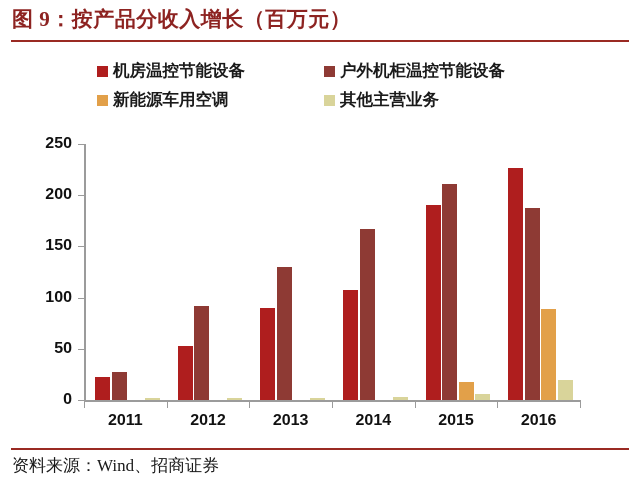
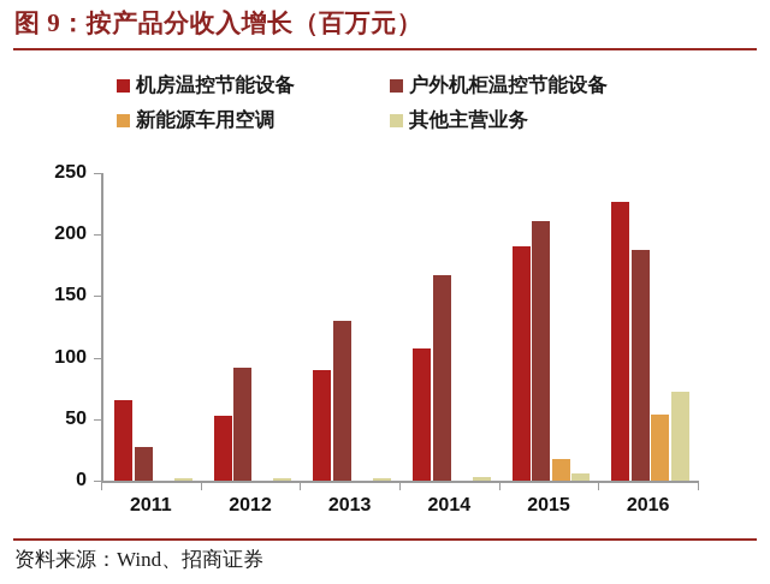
机房温控节能设备/2011: 22 -> 65
新能源车用空调/2016: 89 -> 54
其他主营业务/2016: 20 -> 72
